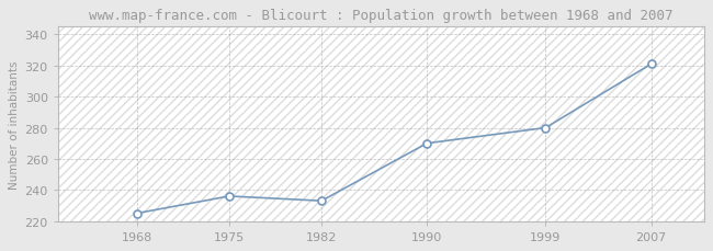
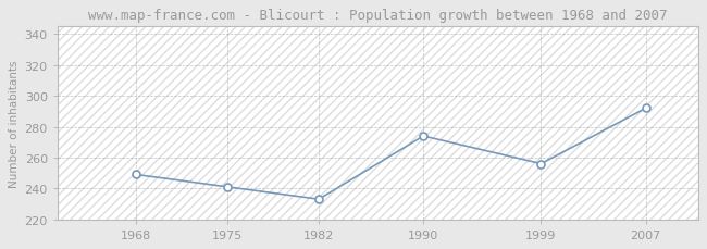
1968: 225 -> 249
1975: 236 -> 241
1990: 270 -> 274
1999: 280 -> 256
2007: 321 -> 292
